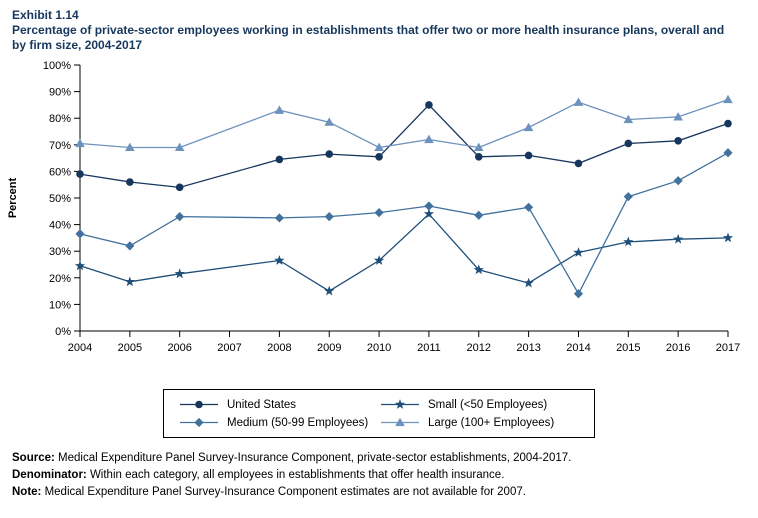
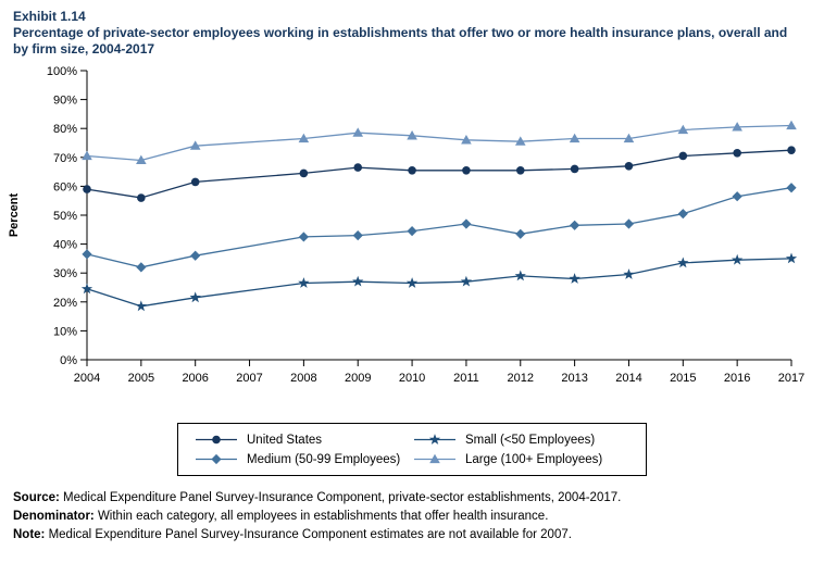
United States/2006: 54% -> 62%
Medium (50-99 Employees)/2006: 43% -> 36%
Large (100+ Employees)/2006: 69% -> 74%
Large (100+ Employees)/2008: 83% -> 76%
Small (<50 Employees)/2009: 15% -> 27%
Large (100+ Employees)/2010: 69% -> 78%
United States/2011: 85% -> 66%
Small (<50 Employees)/2011: 44% -> 27%
Large (100+ Employees)/2011: 72% -> 76%
Small (<50 Employees)/2012: 23% -> 29%
Large (100+ Employees)/2012: 69% -> 76%
Small (<50 Employees)/2013: 18% -> 28%
United States/2014: 63% -> 67%
Medium (50-99 Employees)/2014: 14% -> 47%
Large (100+ Employees)/2014: 86% -> 76%
United States/2017: 78% -> 72%
Medium (50-99 Employees)/2017: 67% -> 60%
Large (100+ Employees)/2017: 87% -> 81%
